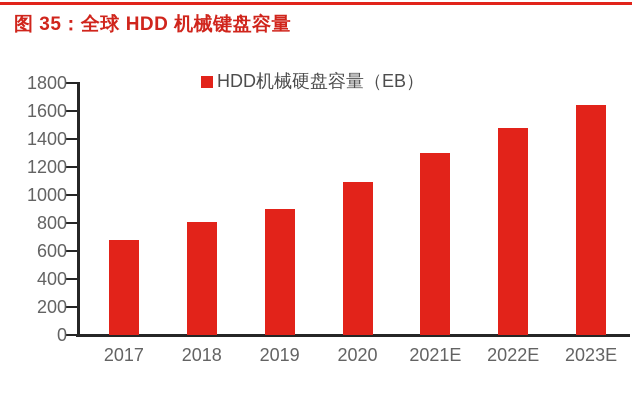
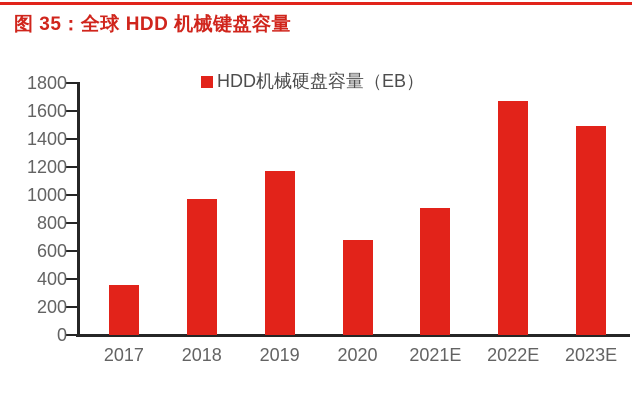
2017: 680 -> 360
2018: 810 -> 970
2019: 900 -> 1170
2020: 1090 -> 680
2021E: 1300 -> 910
2022E: 1480 -> 1670
2023E: 1640 -> 1490
